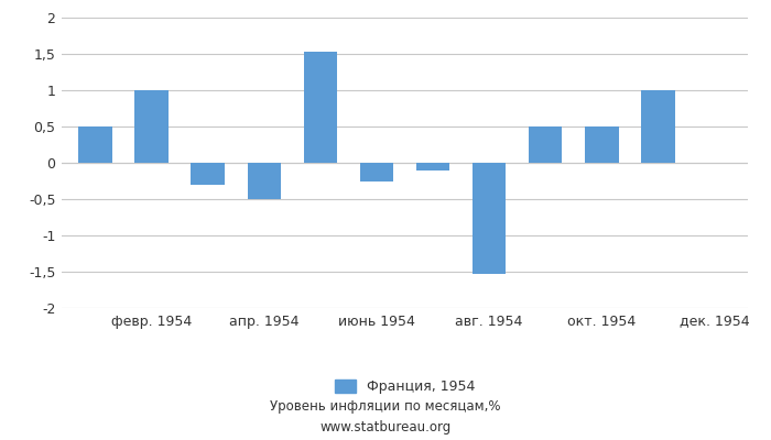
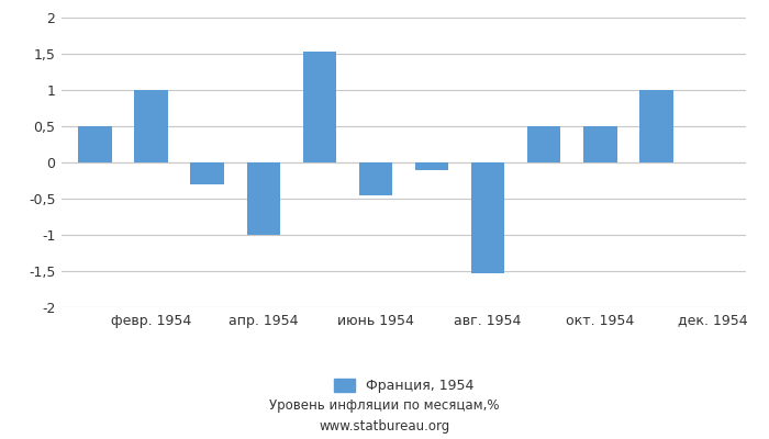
апр. 1954: -0,50 -> -1,00
июнь 1954: -0,26 -> -0,45
